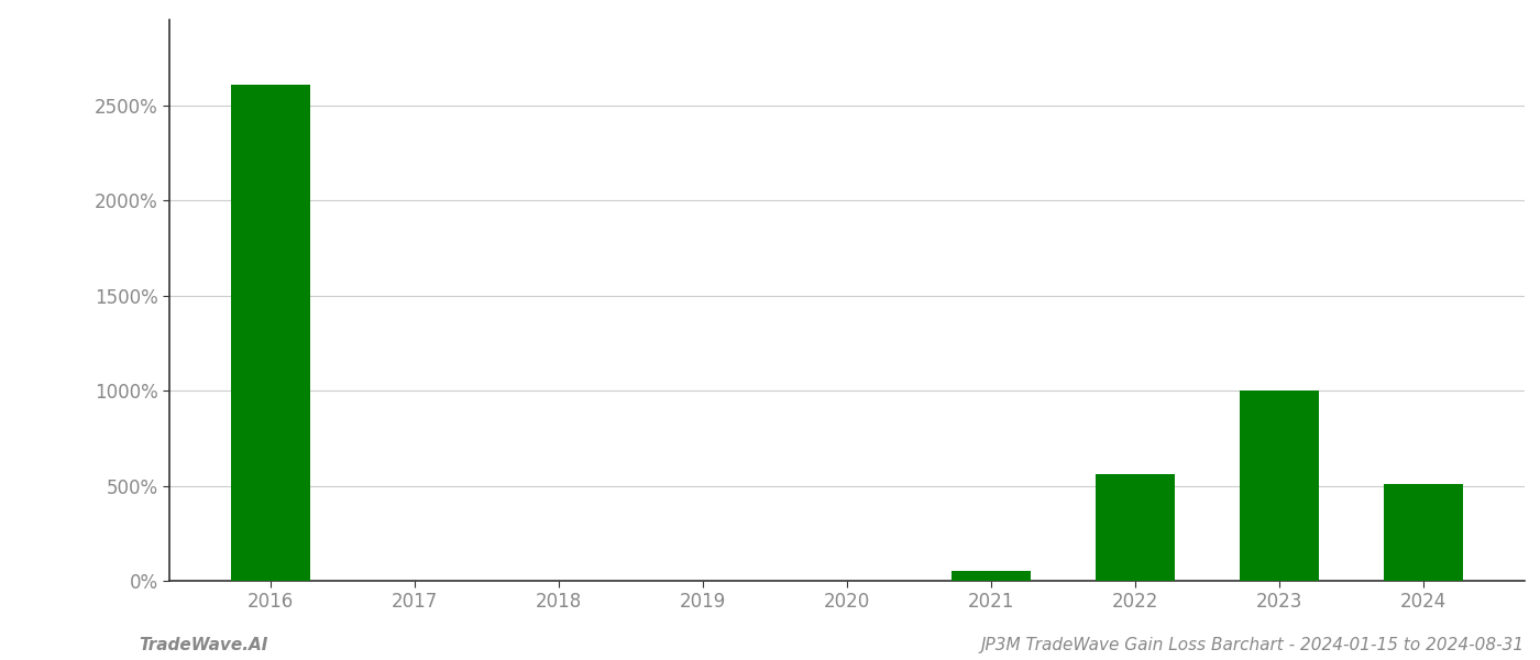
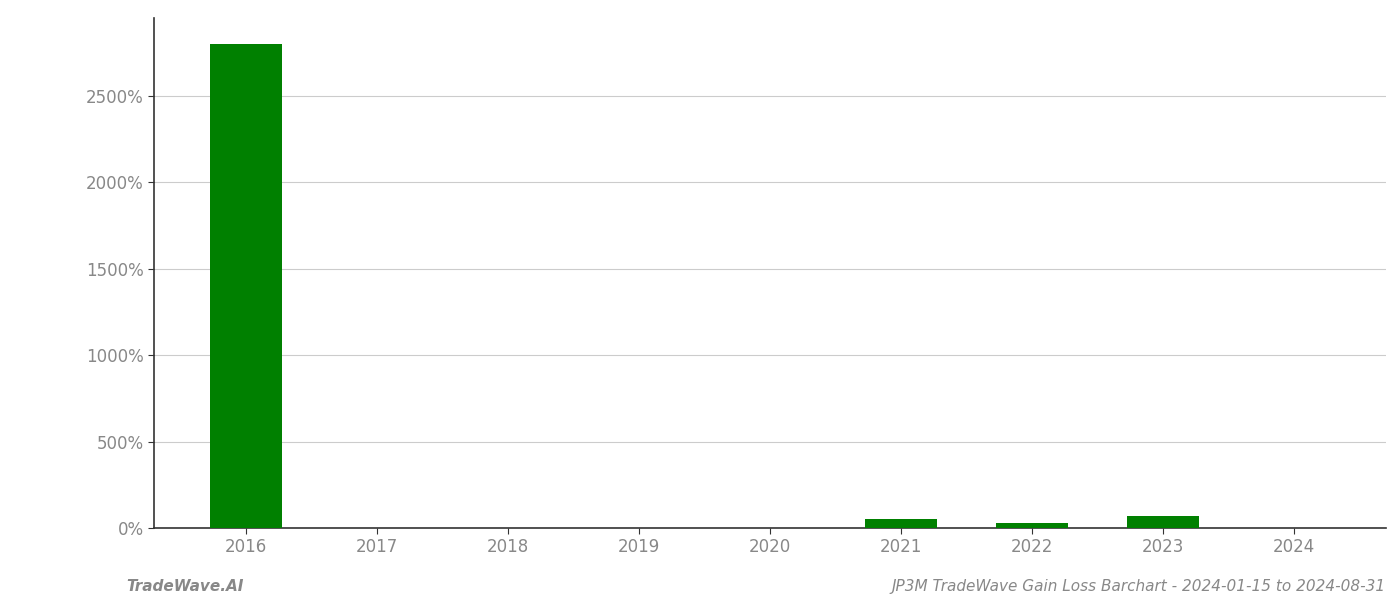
2016: 2610% -> 2800%
2022: 560% -> 30%
2023: 1000% -> 70%
2024: 510% -> 0%
